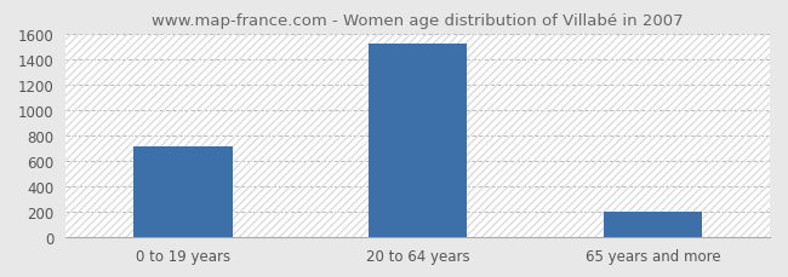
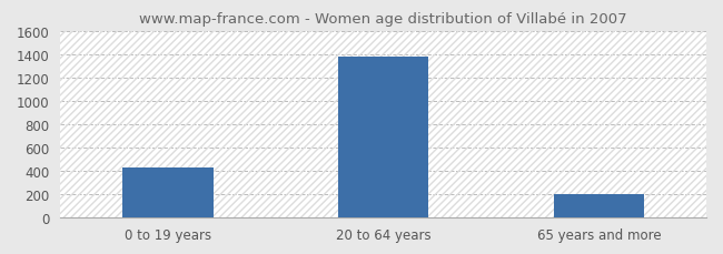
0 to 19 years: 710 -> 430
20 to 64 years: 1520 -> 1380
